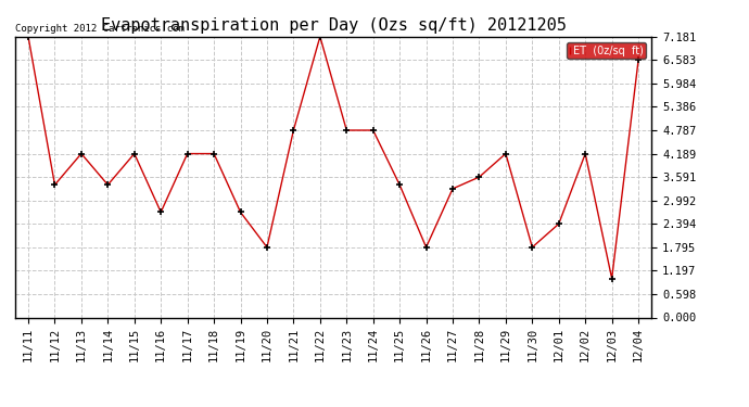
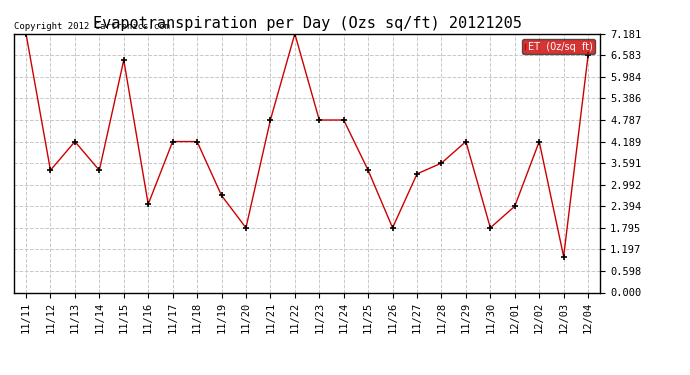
11/15: 4.19 -> 6.45
11/16: 2.69 -> 2.45
